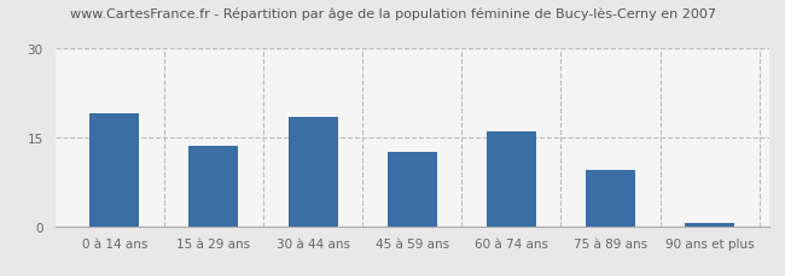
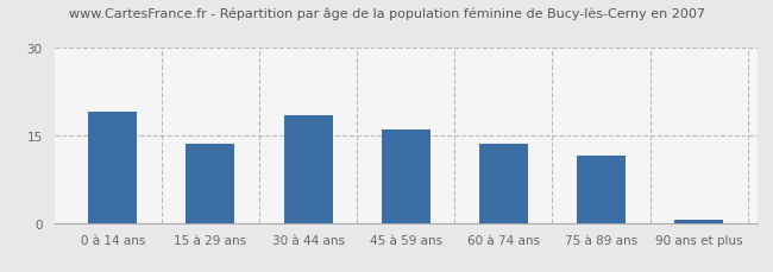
45 à 59 ans: 12.5 -> 16.0
60 à 74 ans: 16.0 -> 13.5
75 à 89 ans: 9.5 -> 11.5
